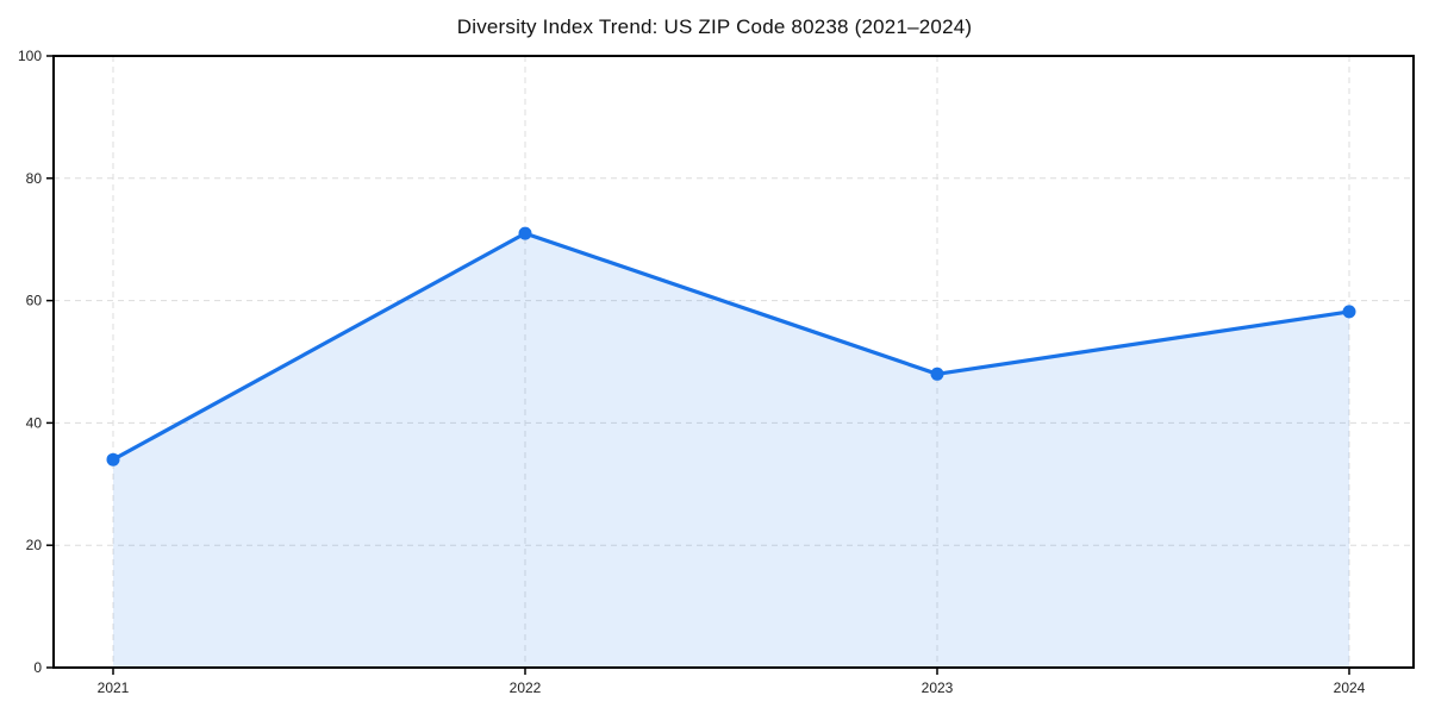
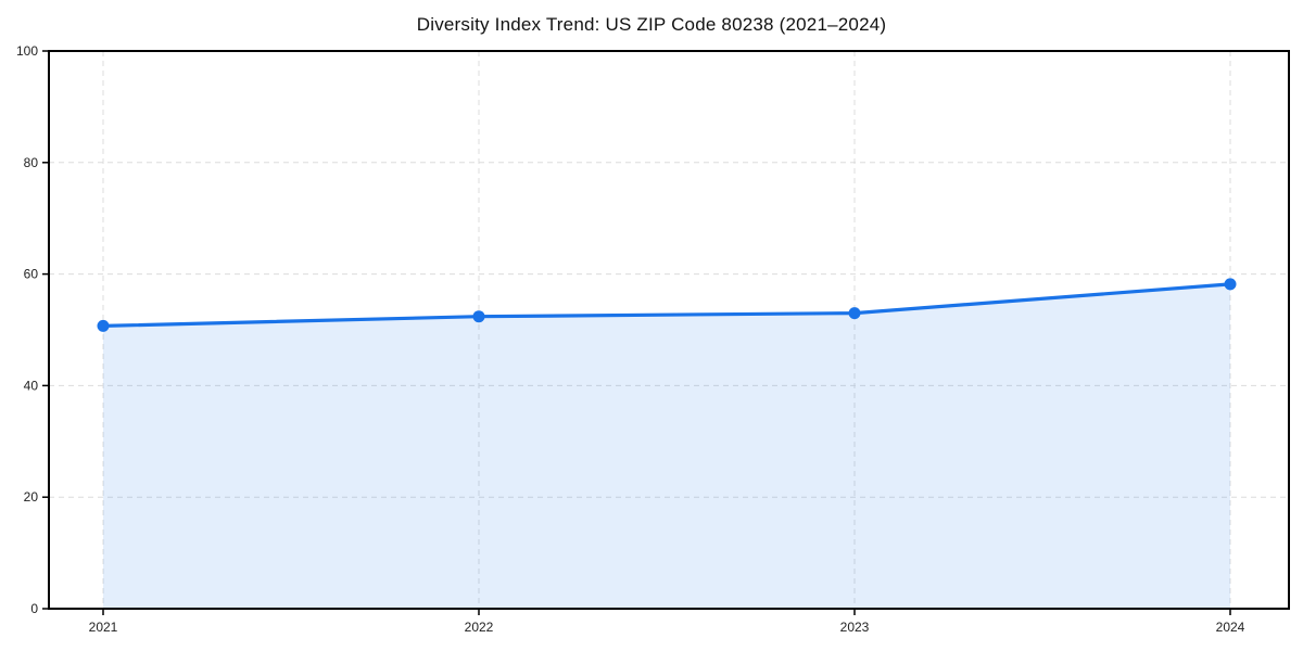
2021: 34 -> 51
2022: 71 -> 52
2023: 48 -> 53
